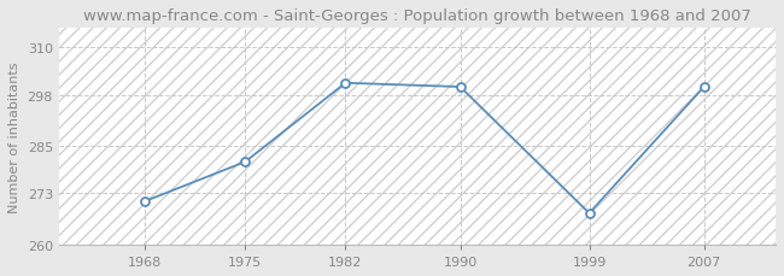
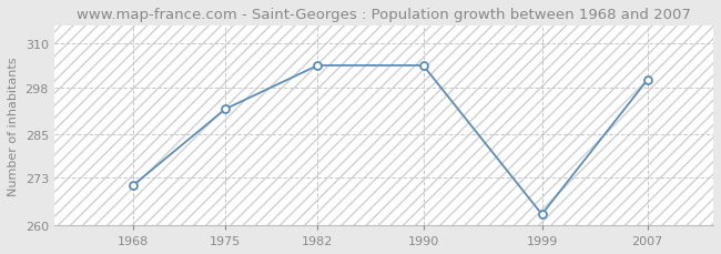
1975: 281 -> 292
1982: 301 -> 304
1990: 300 -> 304
1999: 268 -> 263
